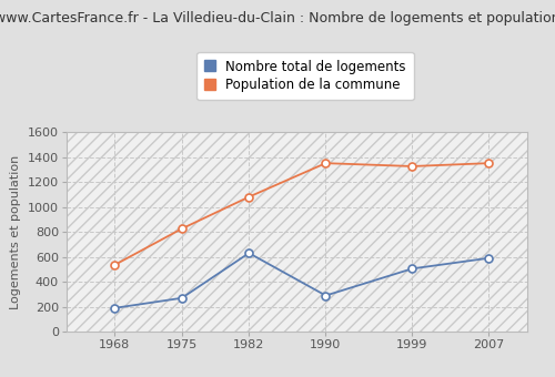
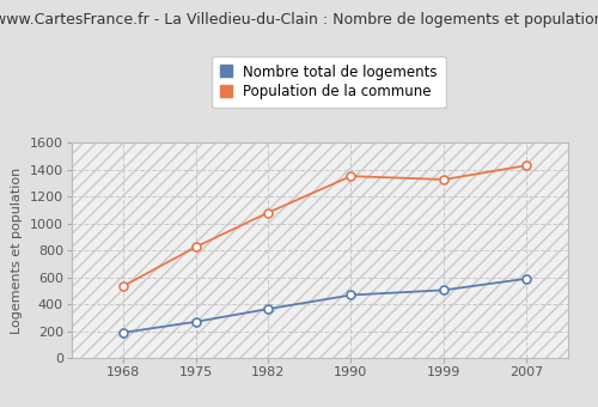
Nombre total de logements/1982: 630 -> 360
Nombre total de logements/1990: 290 -> 470
Population de la commune/2007: 1350 -> 1430
